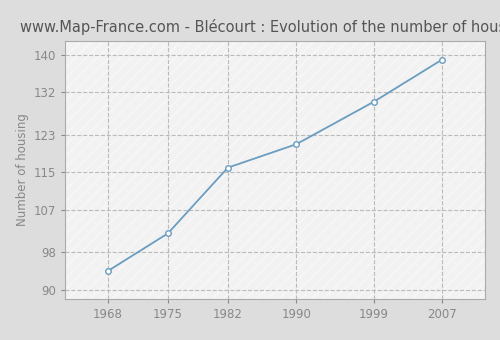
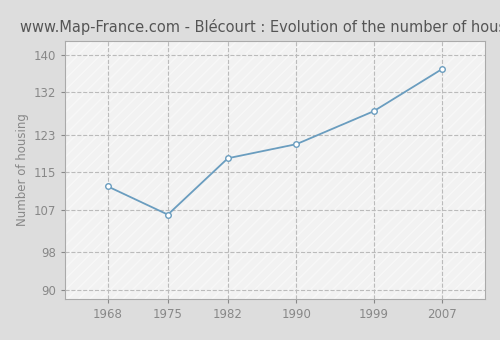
1968: 94 -> 112
1975: 102 -> 106
1982: 116 -> 118
1999: 130 -> 128
2007: 139 -> 137
